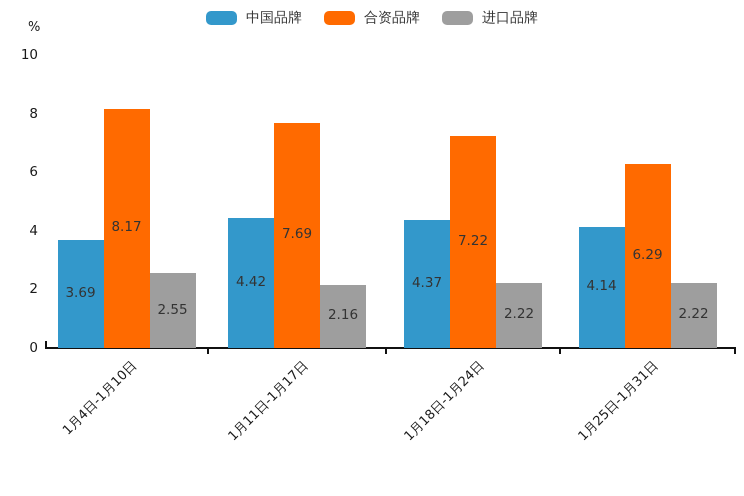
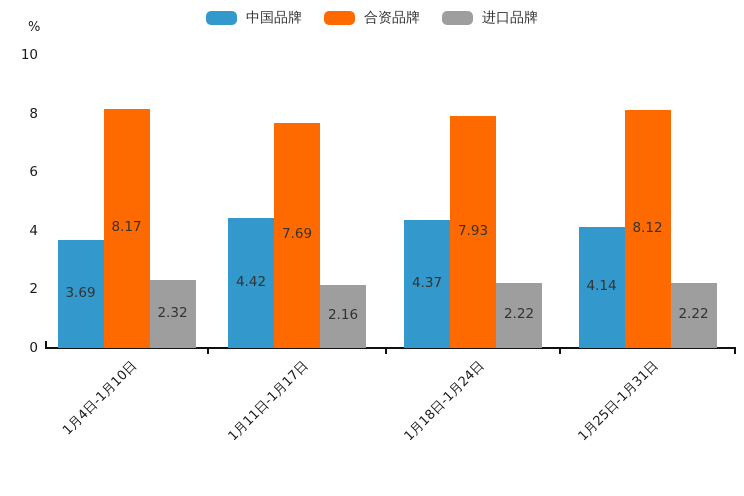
进口品牌/1月4日-1月10日: 2.55 -> 2.32
合资品牌/1月18日-1月24日: 7.22 -> 7.93
合资品牌/1月25日-1月31日: 6.29 -> 8.12
